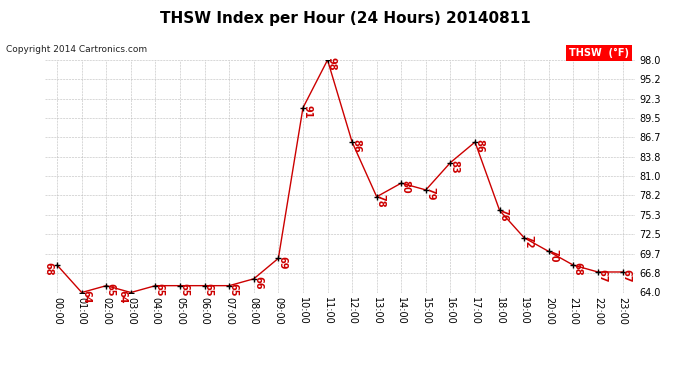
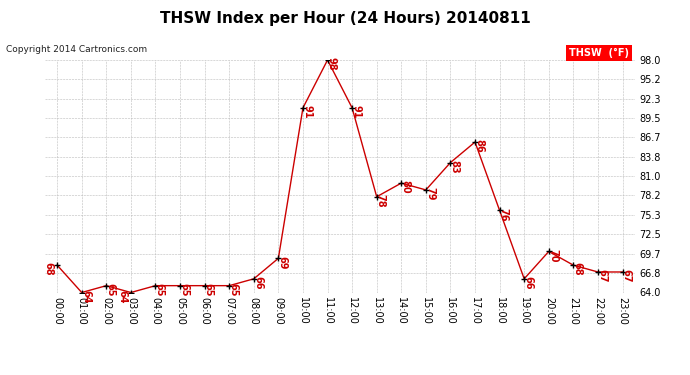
12:00: 86 -> 91
19:00: 72 -> 66
